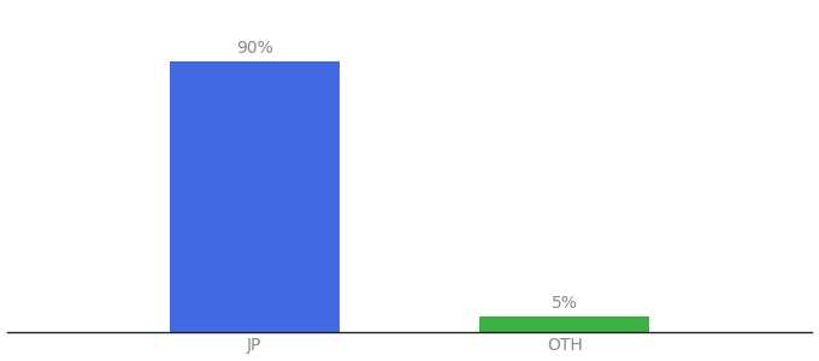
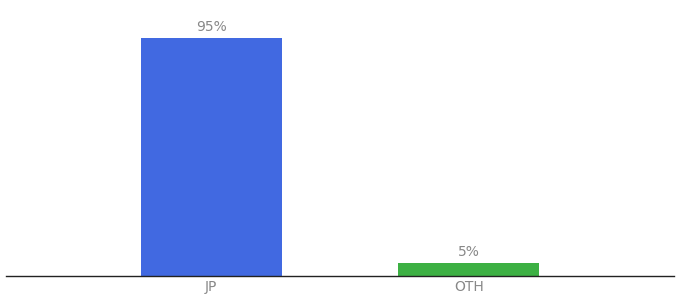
JP: 90% -> 95%
